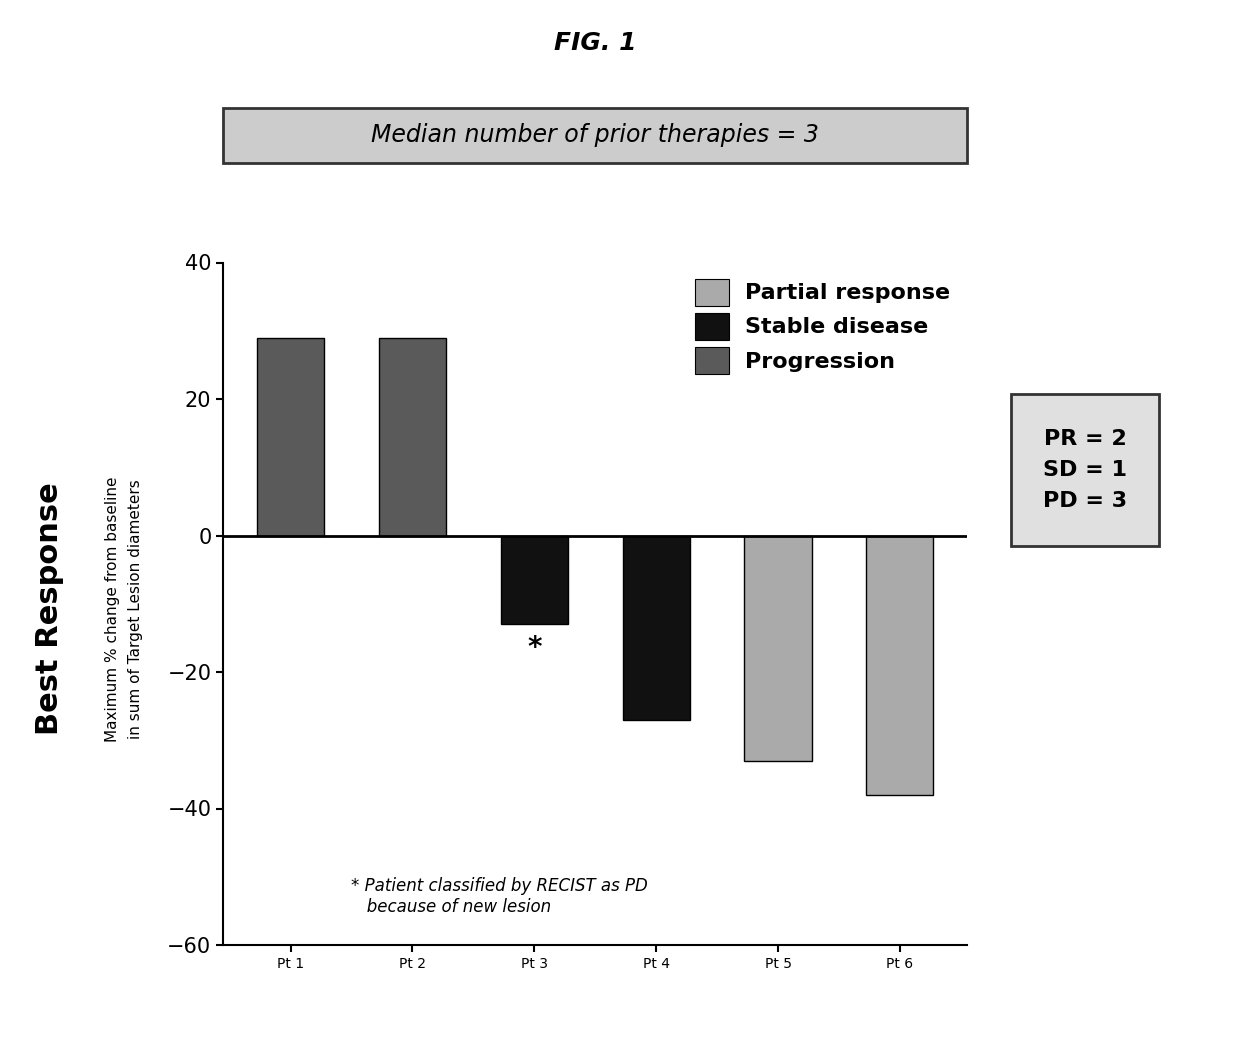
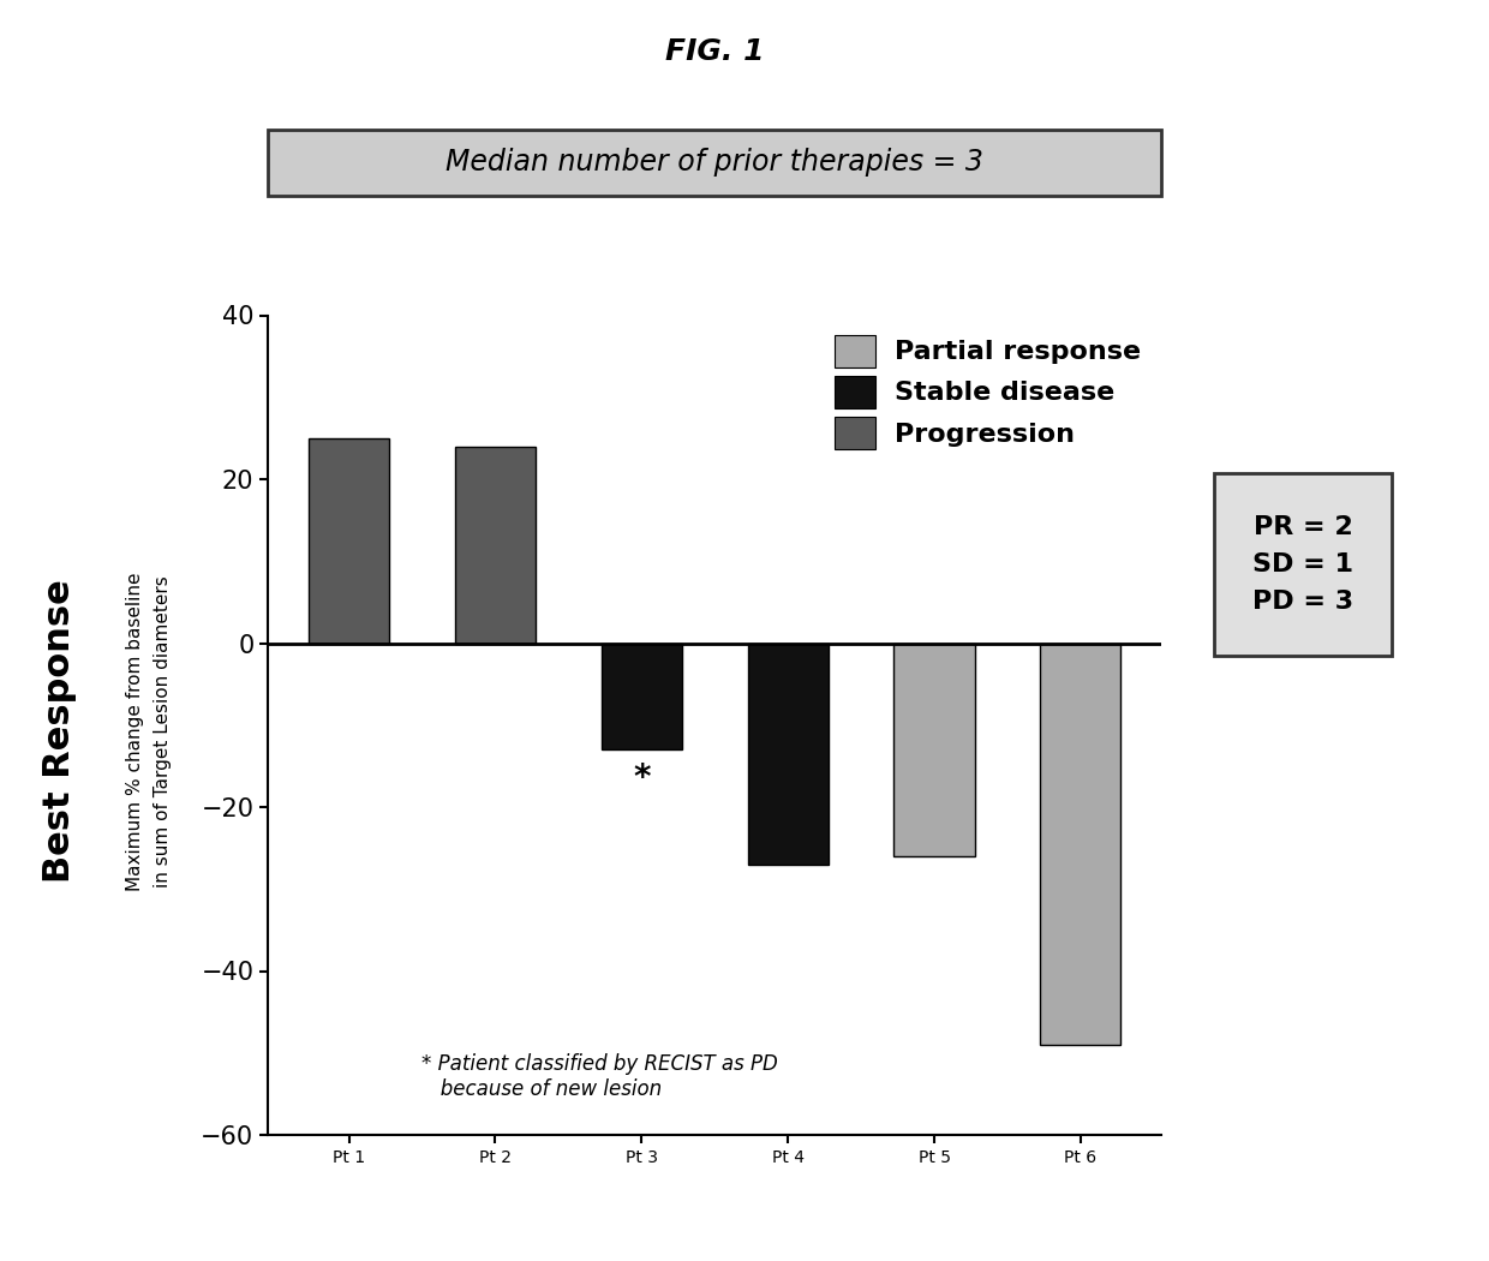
Pt 1: 29 -> 25
Pt 2: 29 -> 24
Pt 5: -33 -> -26
Pt 6: -38 -> -49
